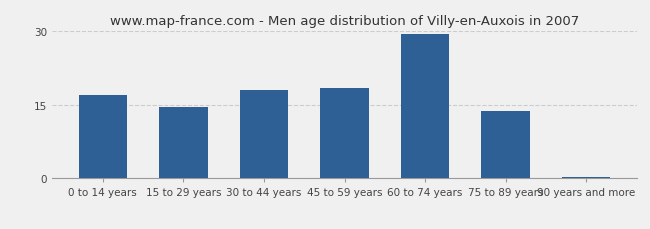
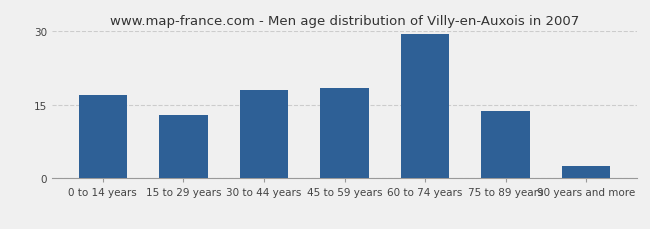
15 to 29 years: 14.5 -> 13.0
90 years and more: 0.3 -> 2.5
